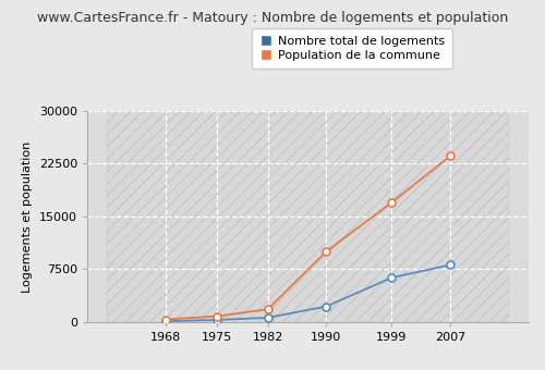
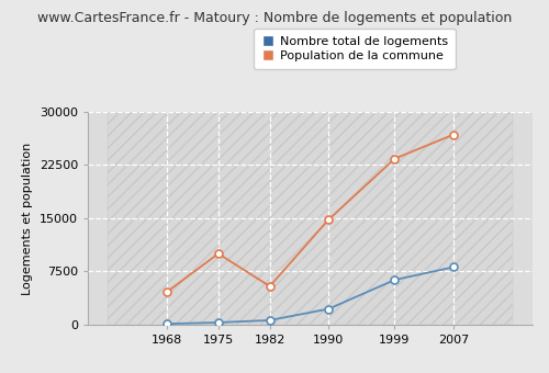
Population de la commune/1968: 400 -> 4600
Population de la commune/1975: 800 -> 10000
Population de la commune/1982: 1800 -> 5400
Population de la commune/1990: 10000 -> 14800
Population de la commune/1999: 17000 -> 23400
Population de la commune/2007: 23600 -> 26800
